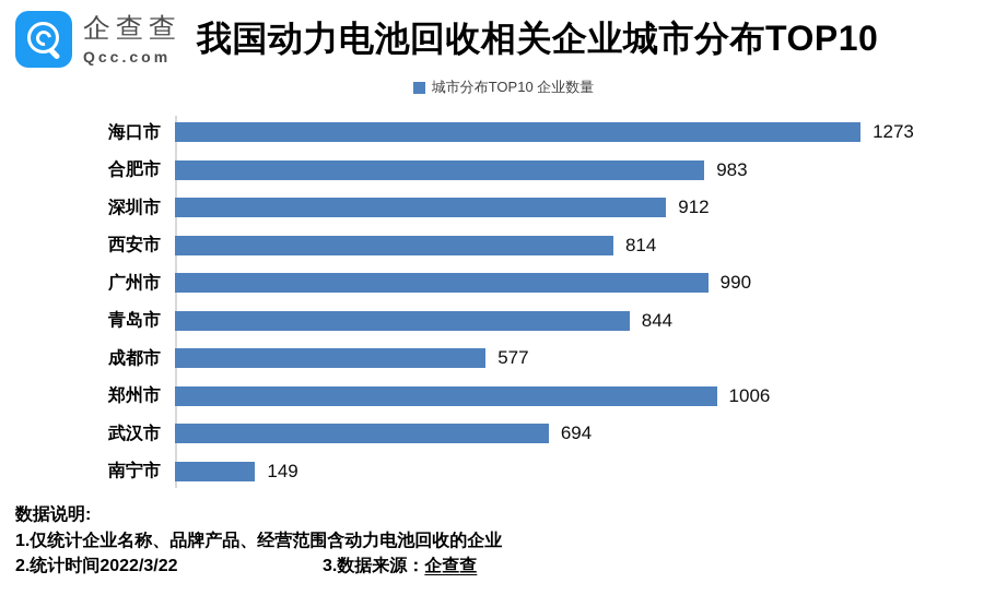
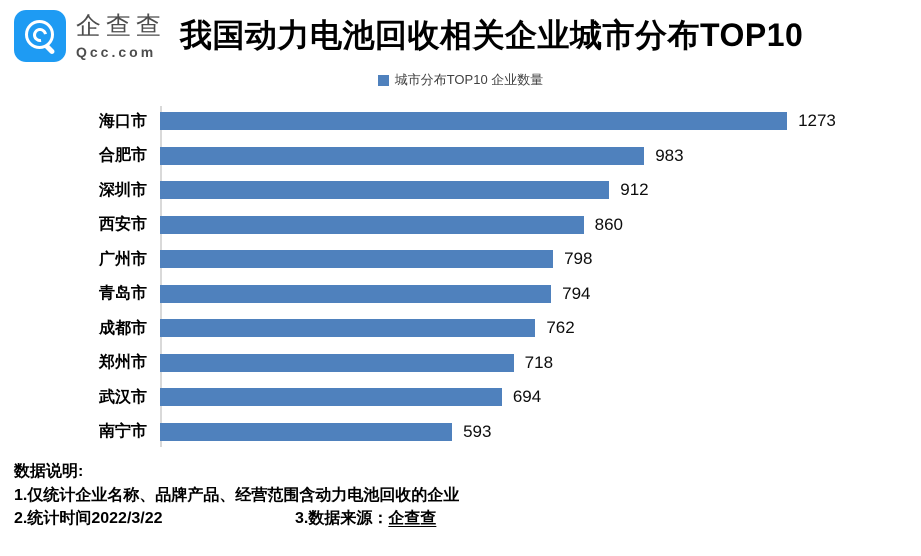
西安市: 814 -> 860
广州市: 990 -> 798
青岛市: 844 -> 794
成都市: 577 -> 762
郑州市: 1006 -> 718
南宁市: 149 -> 593
